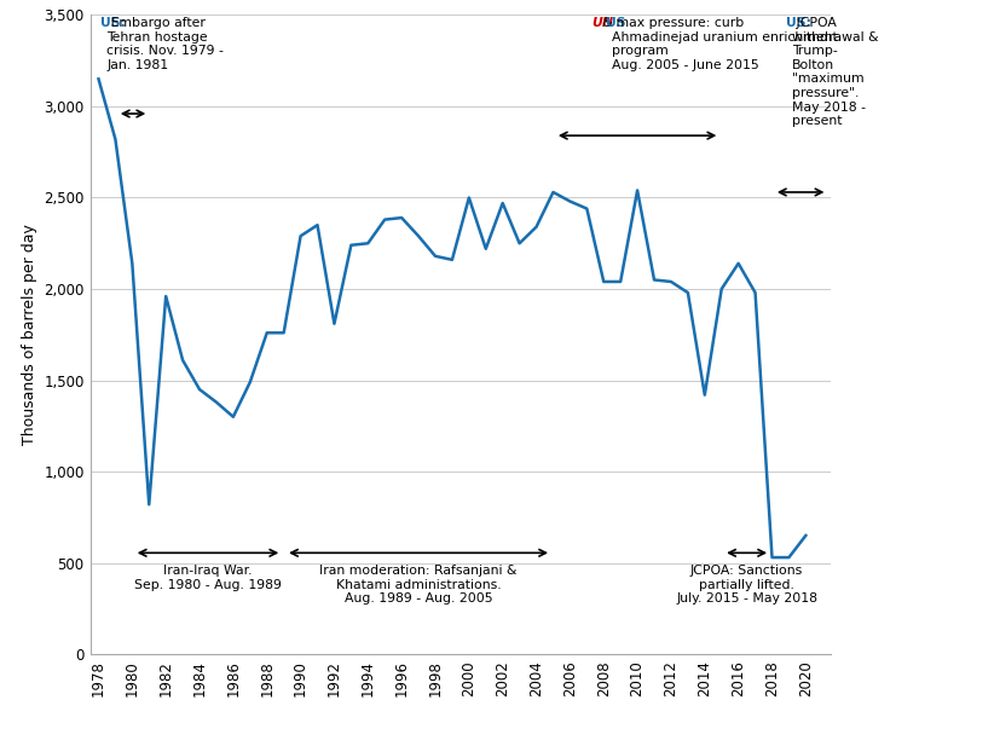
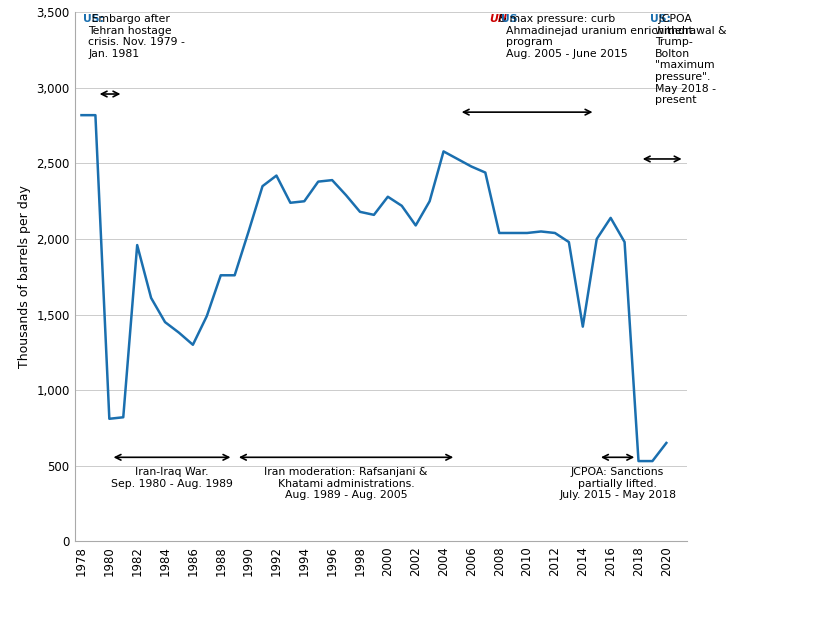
1978: 3,150 -> 2,820
1980: 2,140 -> 810
1990: 2,290 -> 2,050
1992: 1,810 -> 2,420
2000: 2,500 -> 2,280
2002: 2,470 -> 2,090
2004: 2,340 -> 2,580
2010: 2,540 -> 2,040
